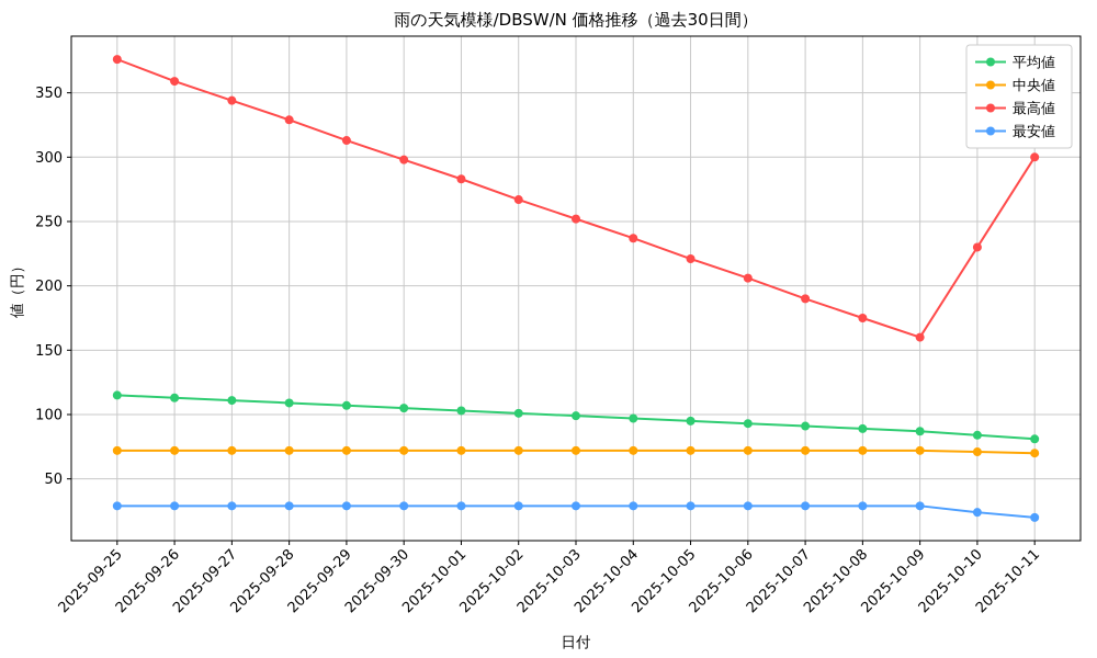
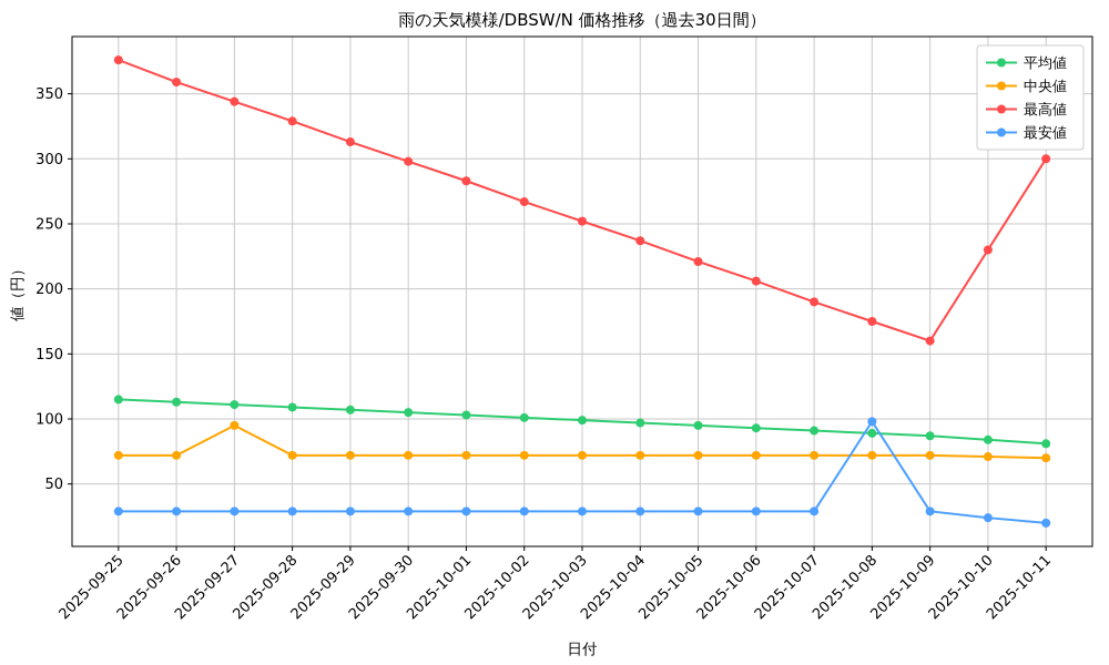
中央値/2025-09-27: 72 -> 95
最安値/2025-10-08: 29 -> 98
